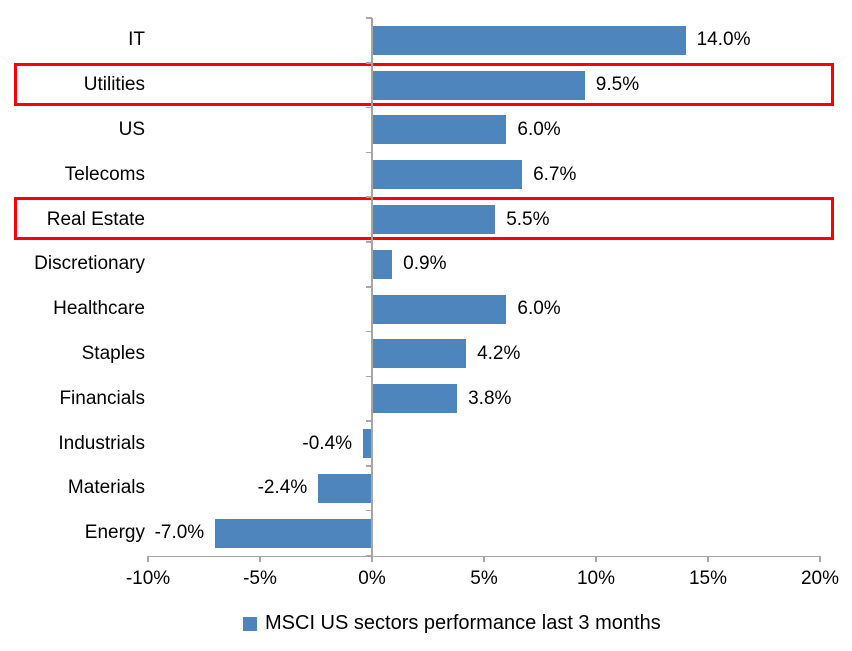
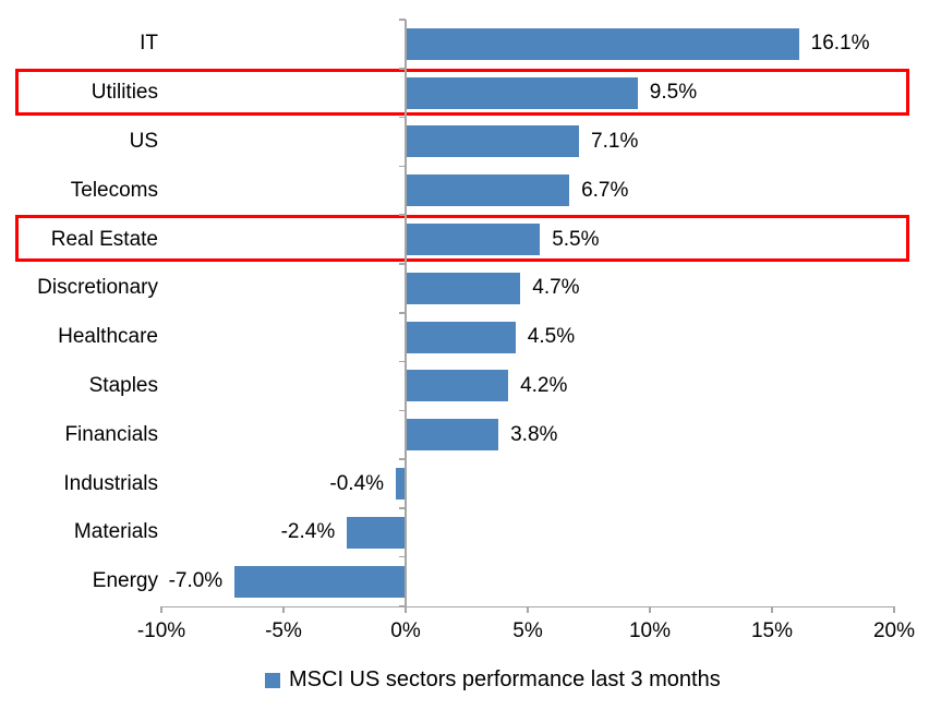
IT: 14.0% -> 16.1%
US: 6.0% -> 7.1%
Discretionary: 0.9% -> 4.7%
Healthcare: 6.0% -> 4.5%
